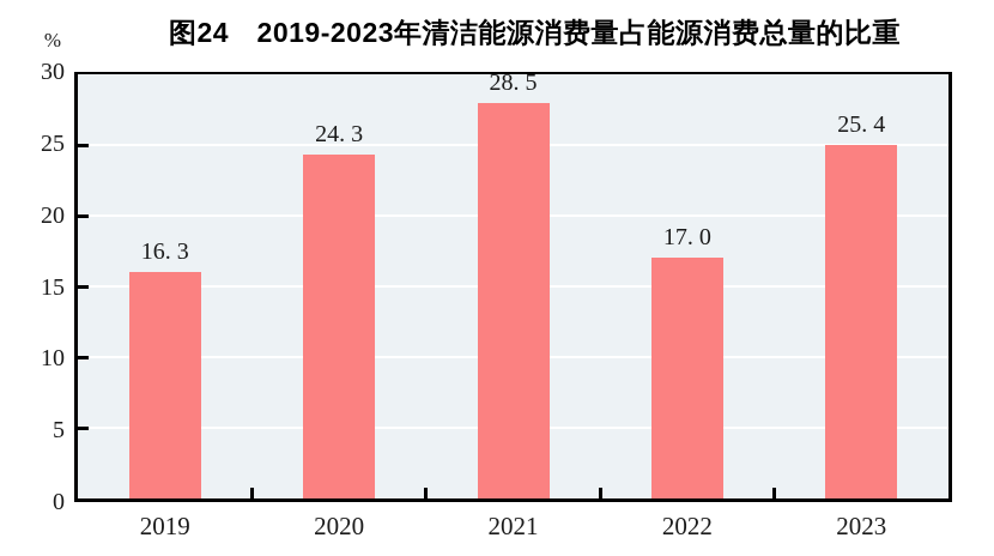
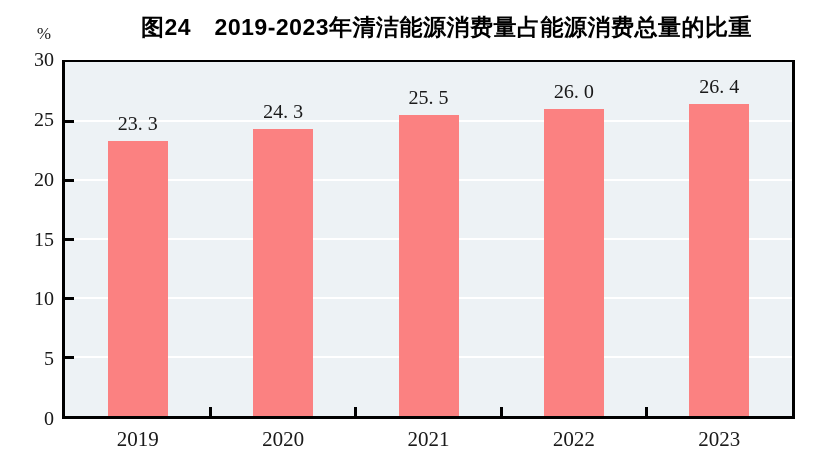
2019: 16 -> 23
2021: 28 -> 25
2022: 17 -> 26
2023: 25 -> 26
